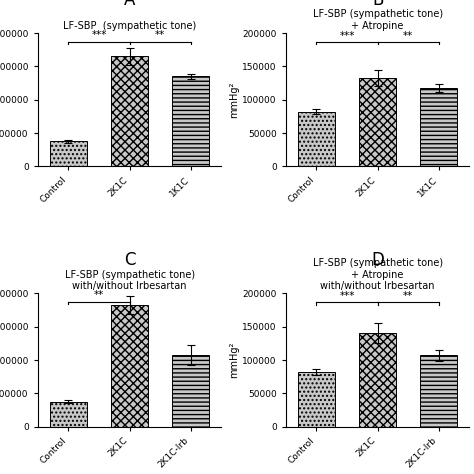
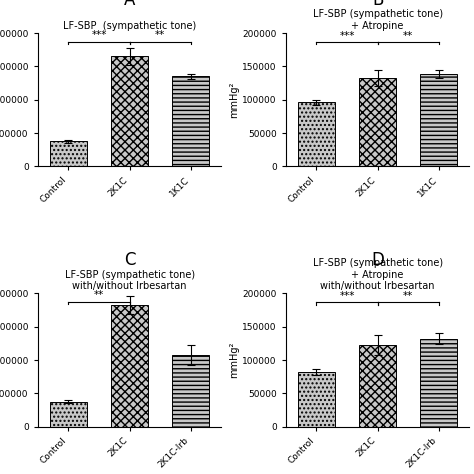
LF-SBP (sympathetic tone) + Atropine/Control: 82000 -> 96000
LF-SBP (sympathetic tone) + Atropine/1K1C: 117000 -> 138000
LF-SBP (sympathetic tone) + Atropine with/without Irbesartan/2K1C: 140000 -> 122000
LF-SBP (sympathetic tone) + Atropine with/without Irbesartan/2K1C-Irb: 107000 -> 132000
